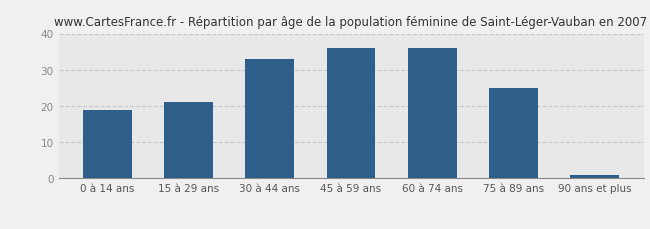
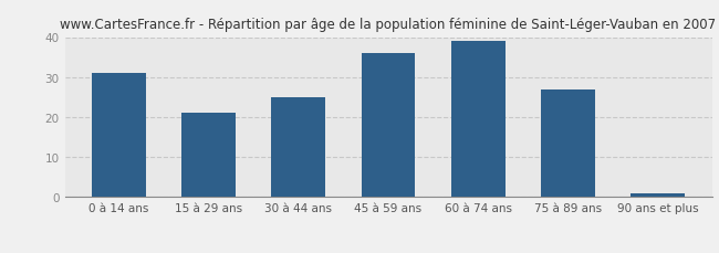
0 à 14 ans: 19 -> 31
30 à 44 ans: 33 -> 25
60 à 74 ans: 36 -> 39
75 à 89 ans: 25 -> 27
